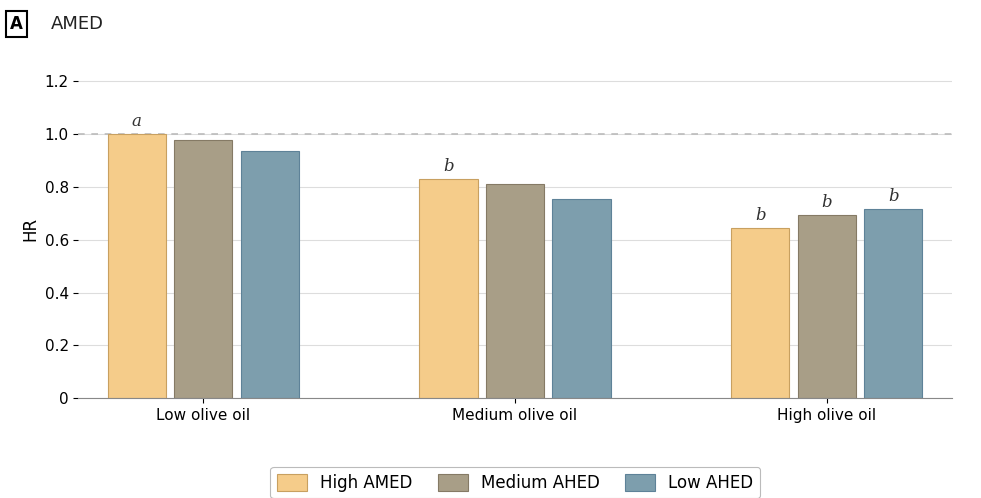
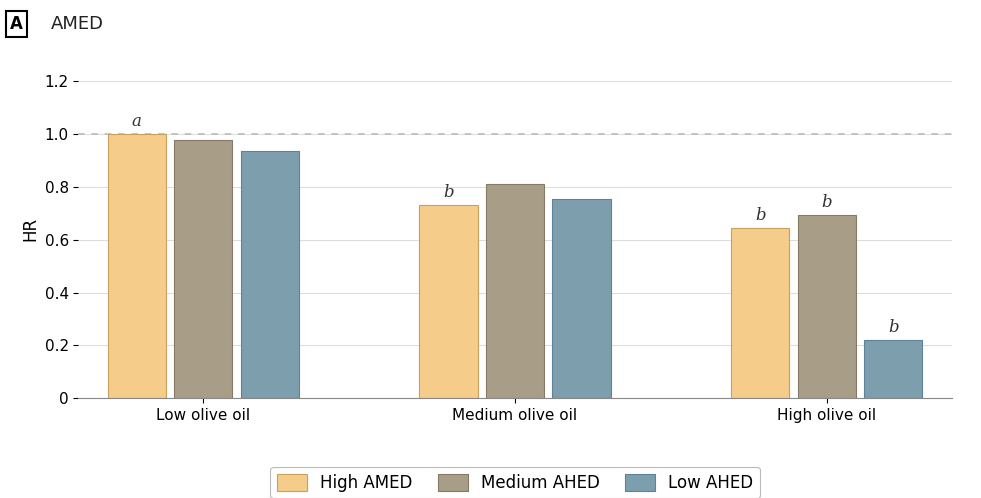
High AMED/Medium olive oil: 0.830 -> 0.730
Low AHED/High olive oil: 0.715 -> 0.220
